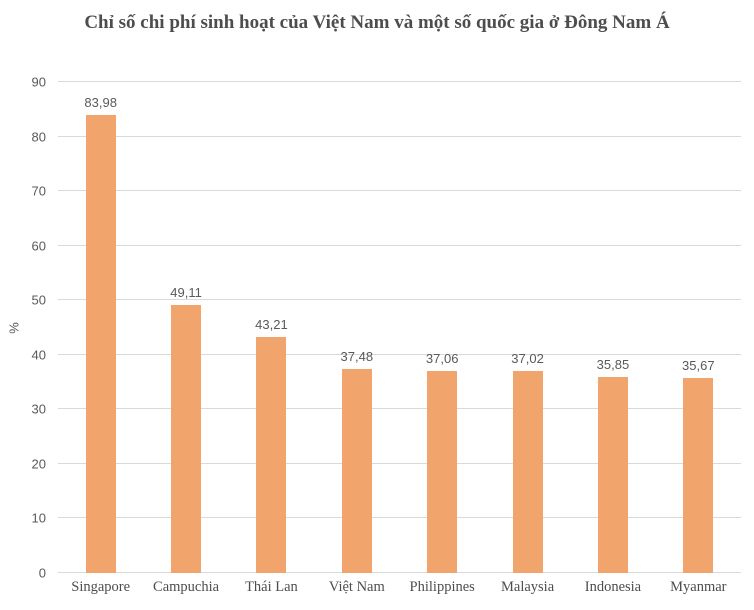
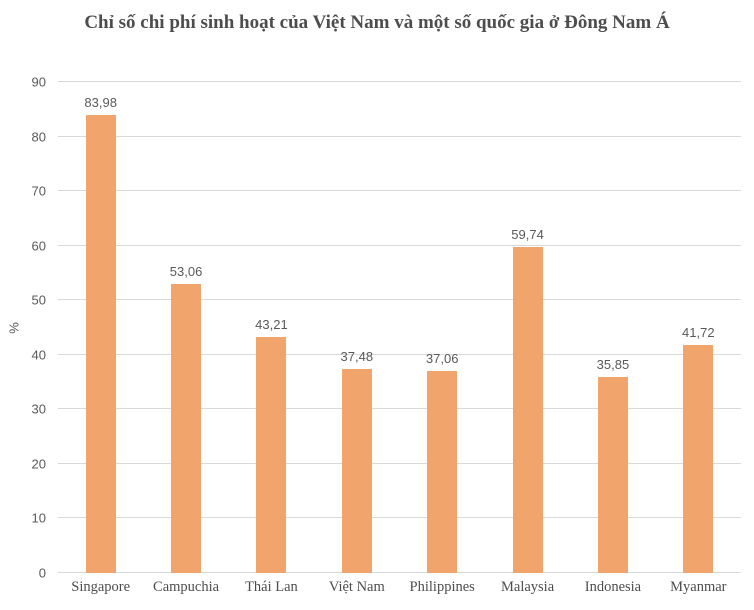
Campuchia: 49,11 -> 53,06
Malaysia: 37,02 -> 59,74
Myanmar: 35,67 -> 41,72
